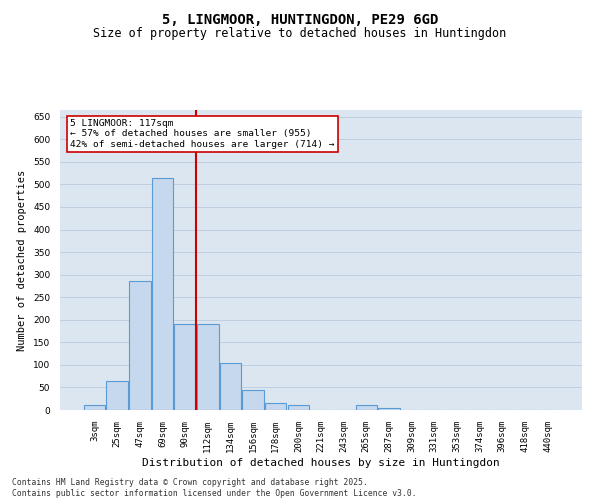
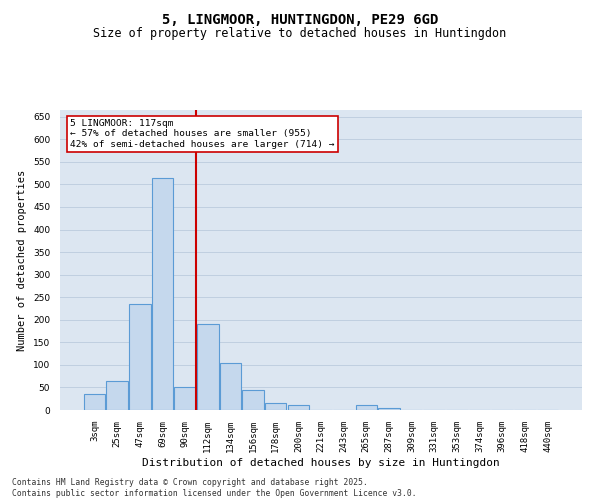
3sqm: 10 -> 35
47sqm: 285 -> 235
90sqm: 190 -> 50
